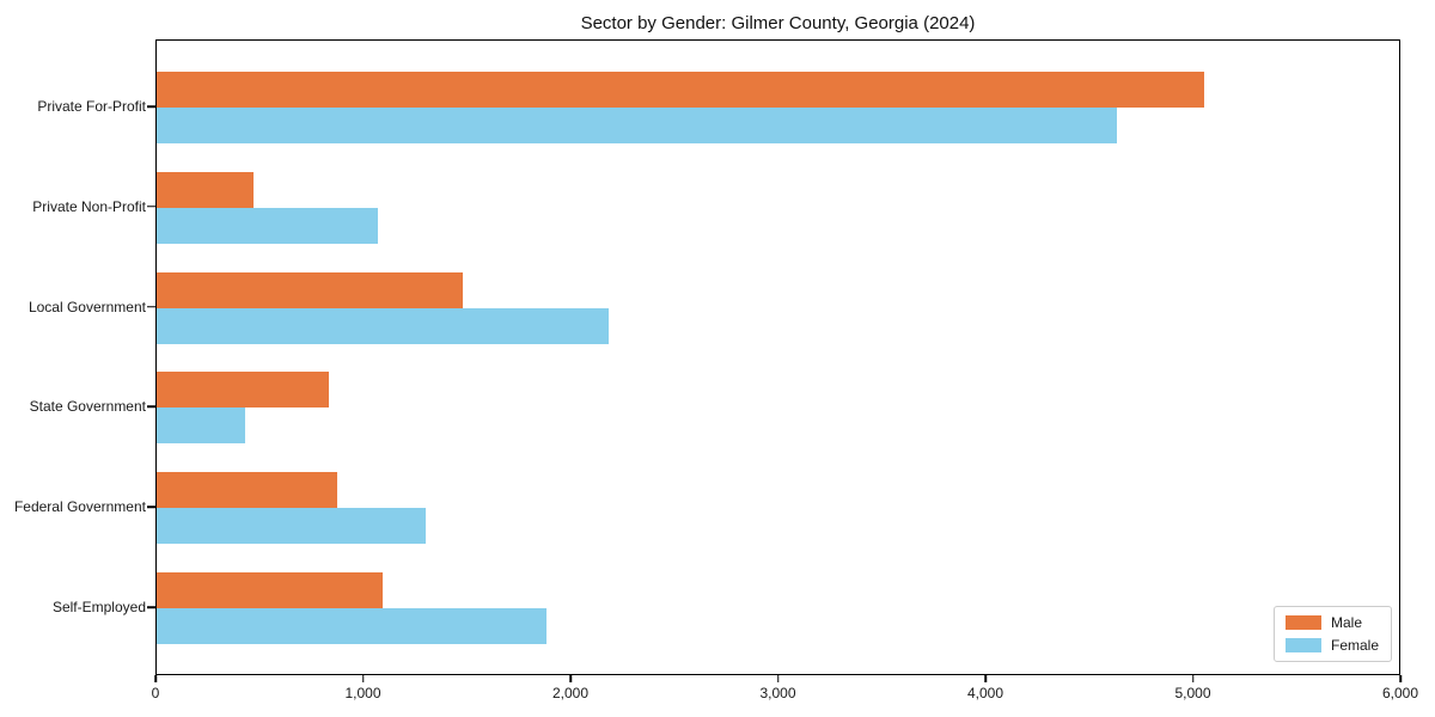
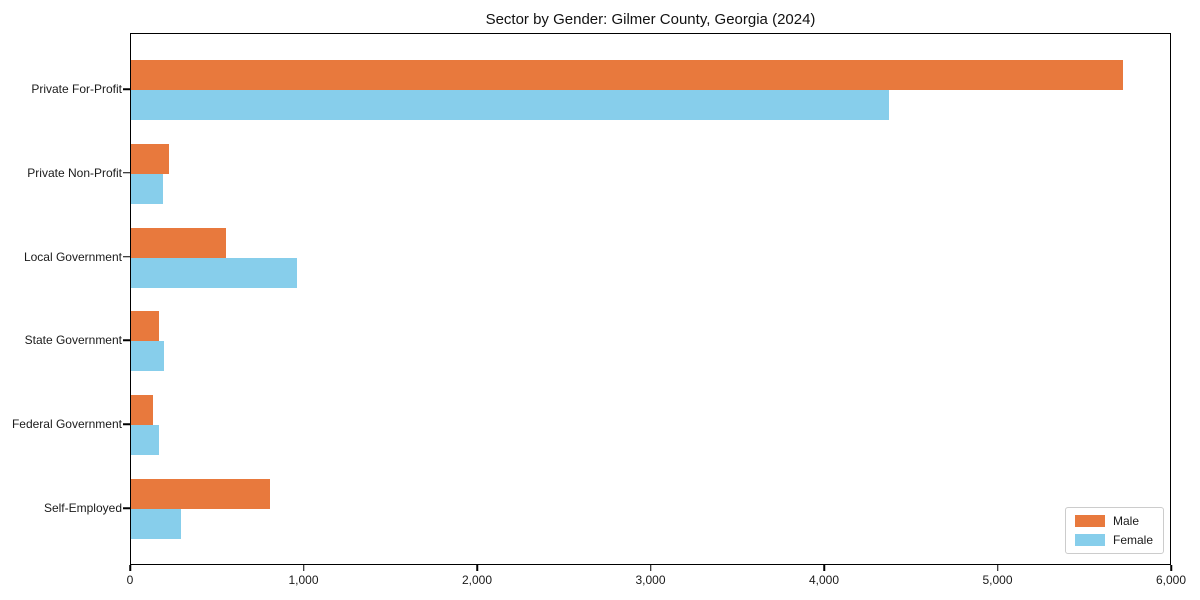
Male/Private For-Profit: 5060 -> 5730
Female/Private For-Profit: 4640 -> 4380
Male/Private Non-Profit: 470 -> 220
Female/Private Non-Profit: 1070 -> 180
Male/Local Government: 1480 -> 550
Female/Local Government: 2180 -> 960
Male/State Government: 830 -> 160
Female/State Government: 430 -> 190
Male/Federal Government: 870 -> 120
Female/Federal Government: 1300 -> 160
Male/Self-Employed: 1090 -> 800
Female/Self-Employed: 1880 -> 290
